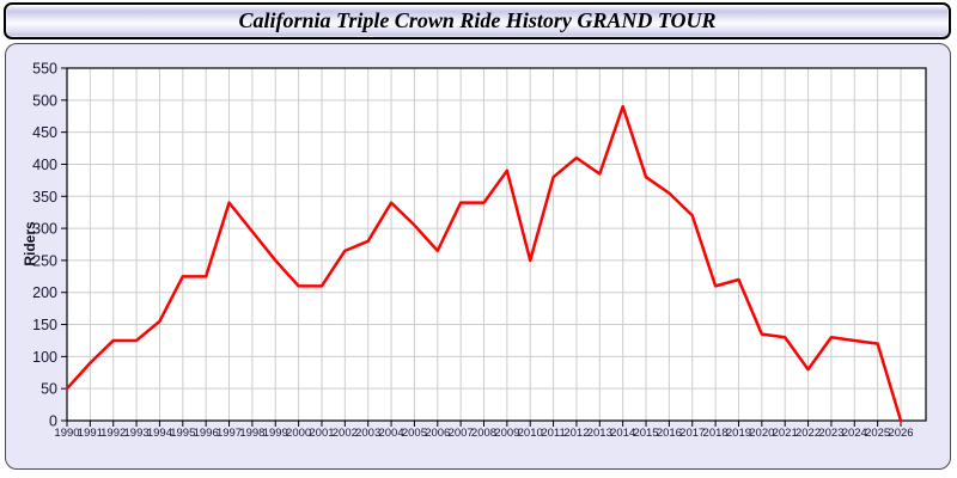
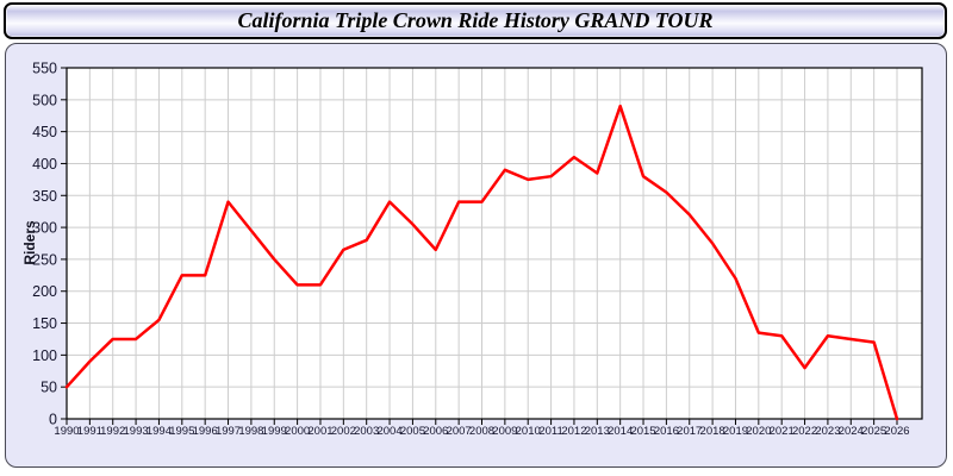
2010: 250 -> 380
2018: 210 -> 280
